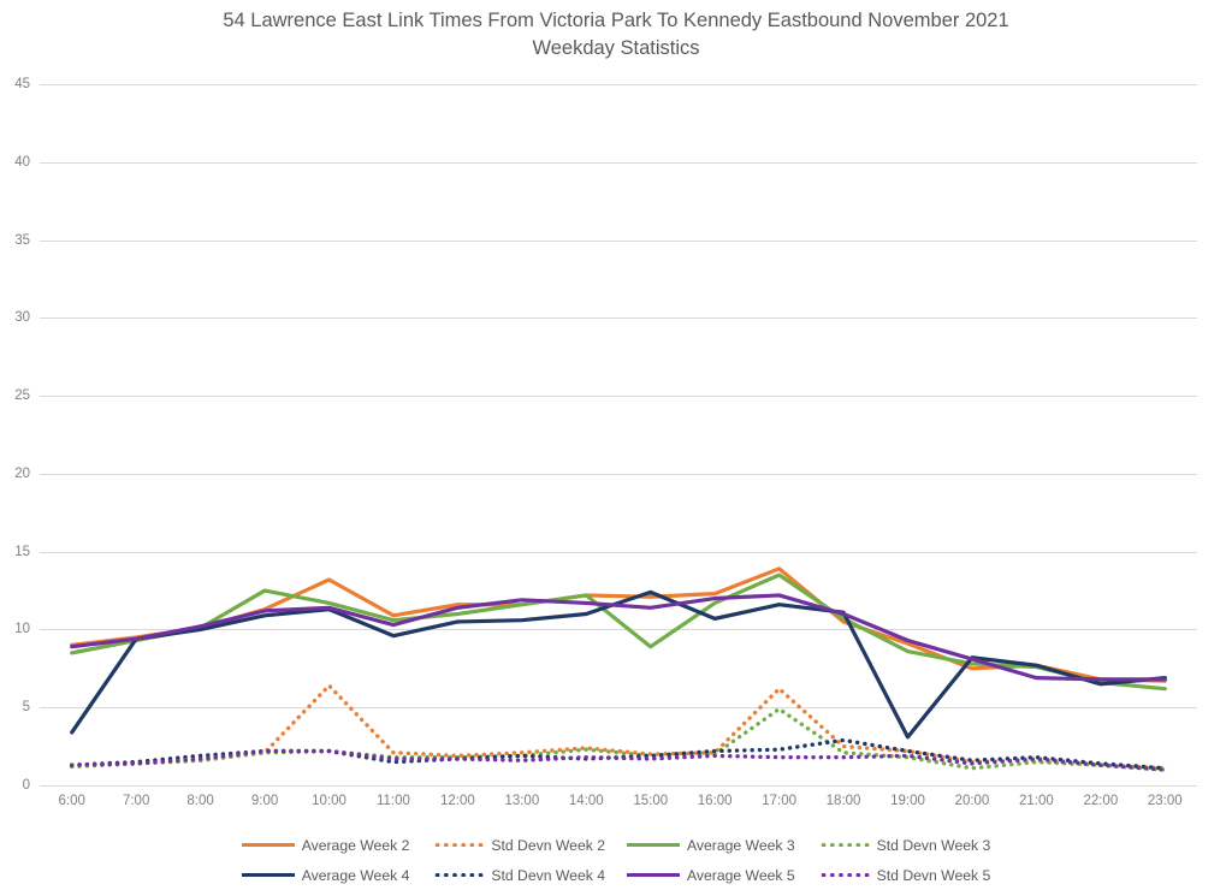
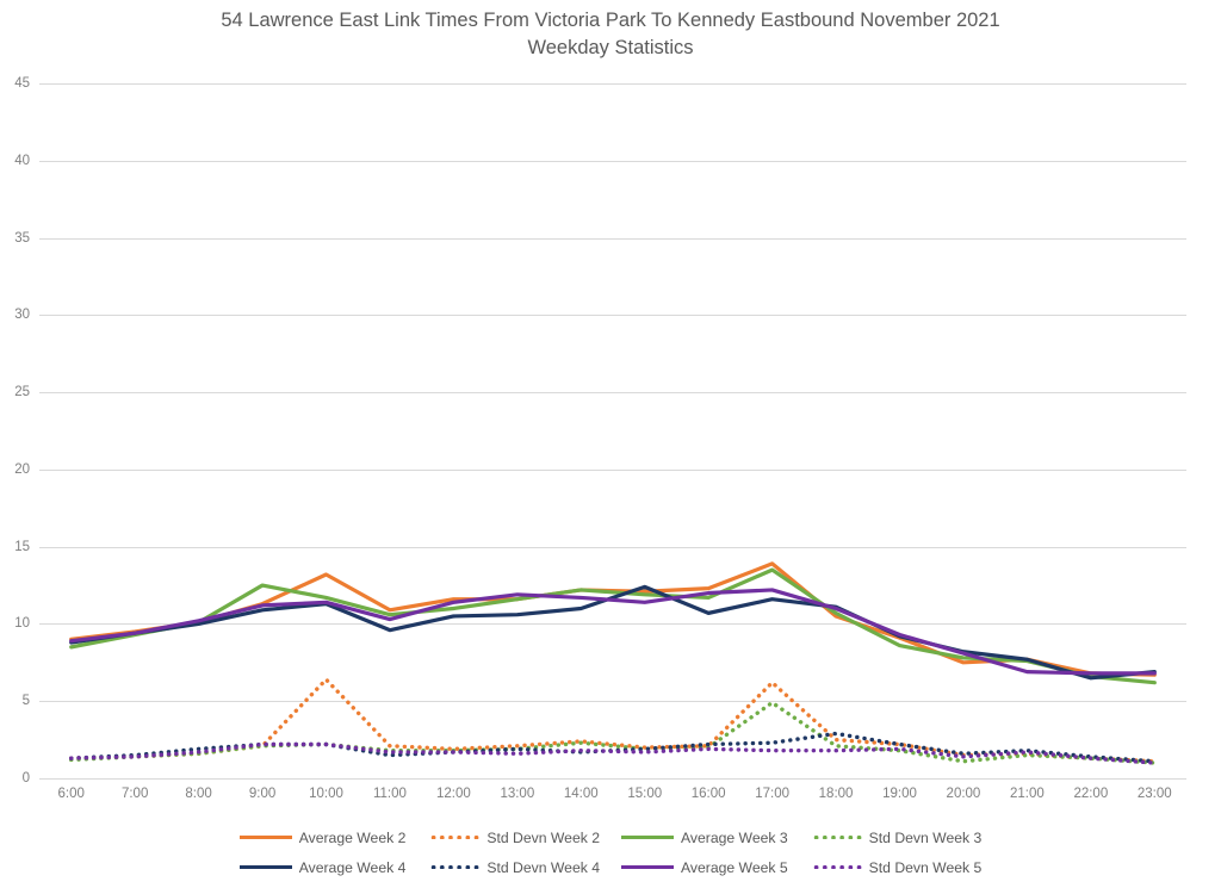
Average Week 4/6:00: 3.4 -> 8.8
Average Week 3/15:00: 8.9 -> 11.9
Average Week 4/19:00: 3.1 -> 9.2
